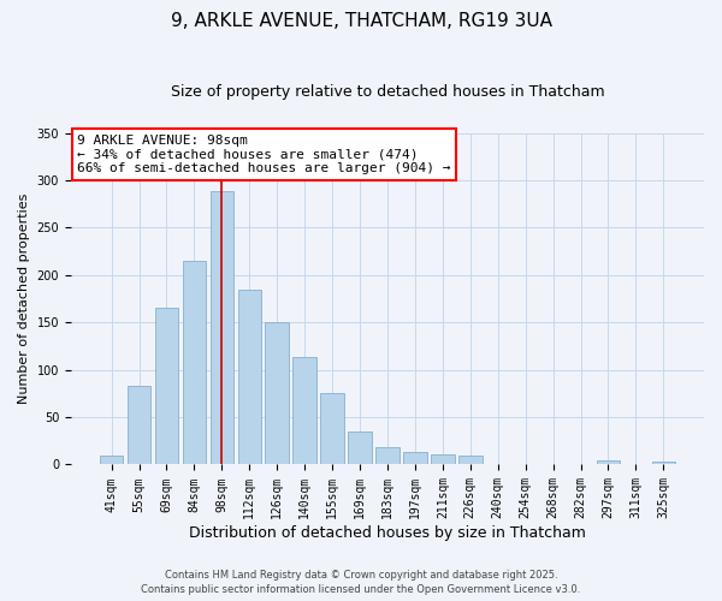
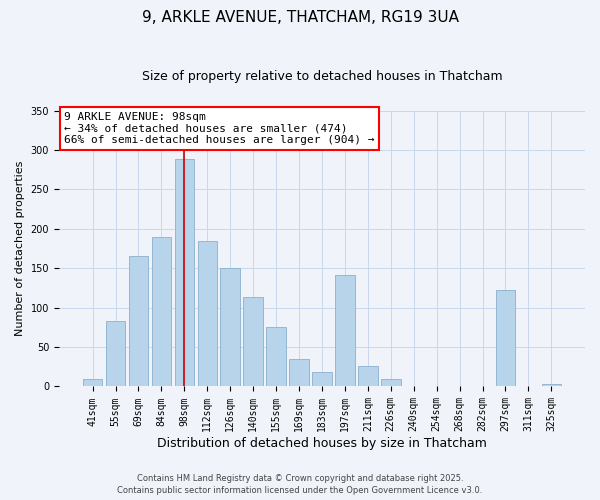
84sqm: 215 -> 190
197sqm: 13 -> 142
211sqm: 11 -> 26
297sqm: 5 -> 122
